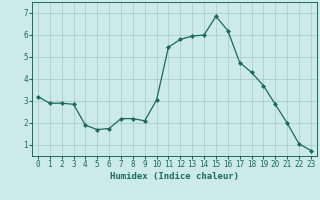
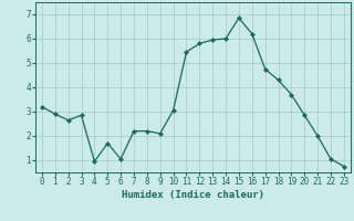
2: 2.90 -> 2.65
4: 1.90 -> 0.95
6: 1.75 -> 1.05
